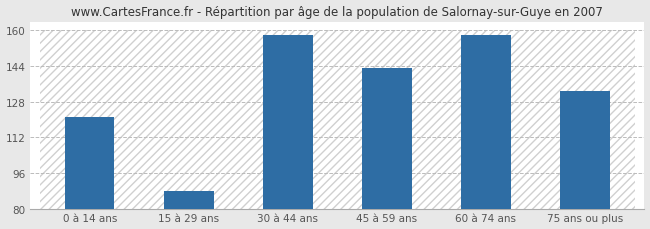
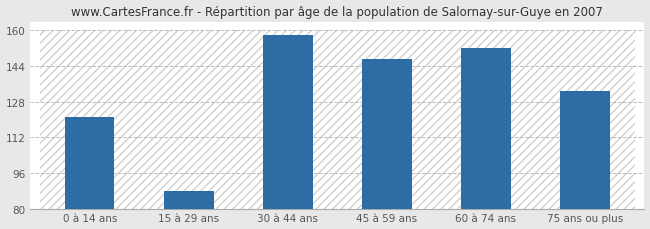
45 à 59 ans: 143 -> 147
60 à 74 ans: 158 -> 152
